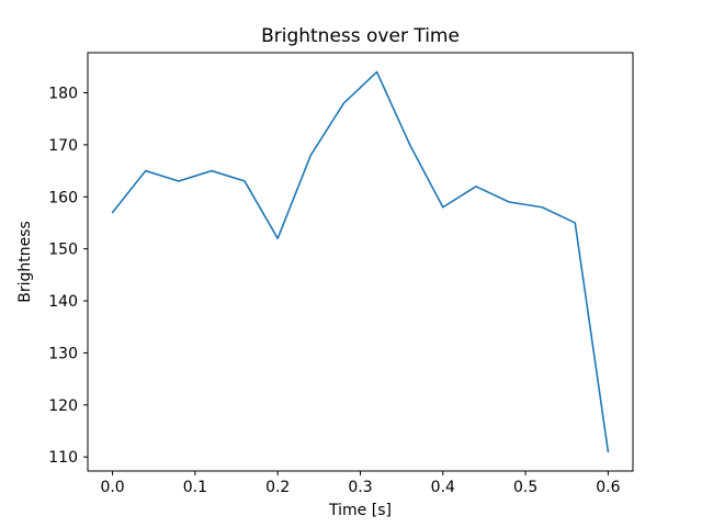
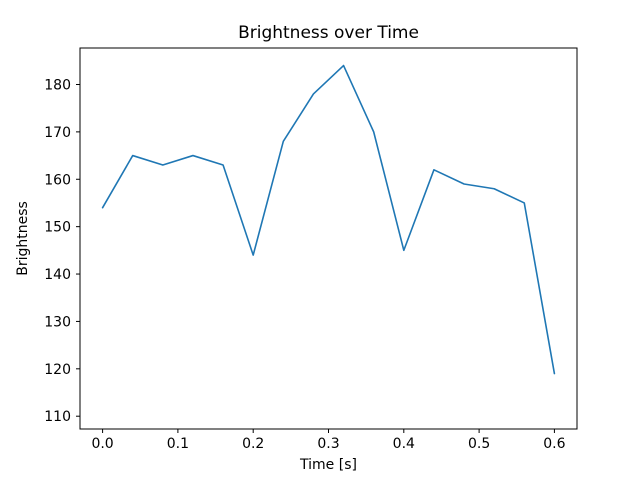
0.0: 157 -> 154
0.2: 152 -> 144
0.4: 158 -> 145
0.6: 111 -> 119
